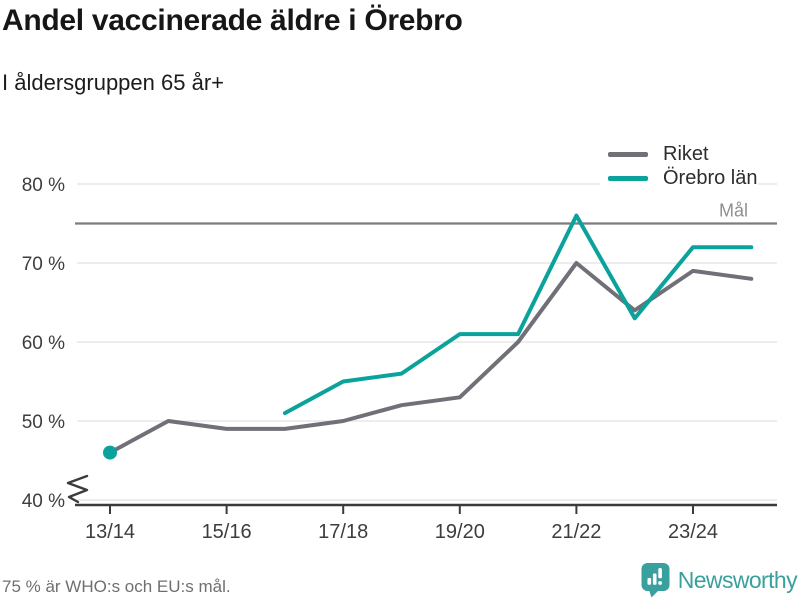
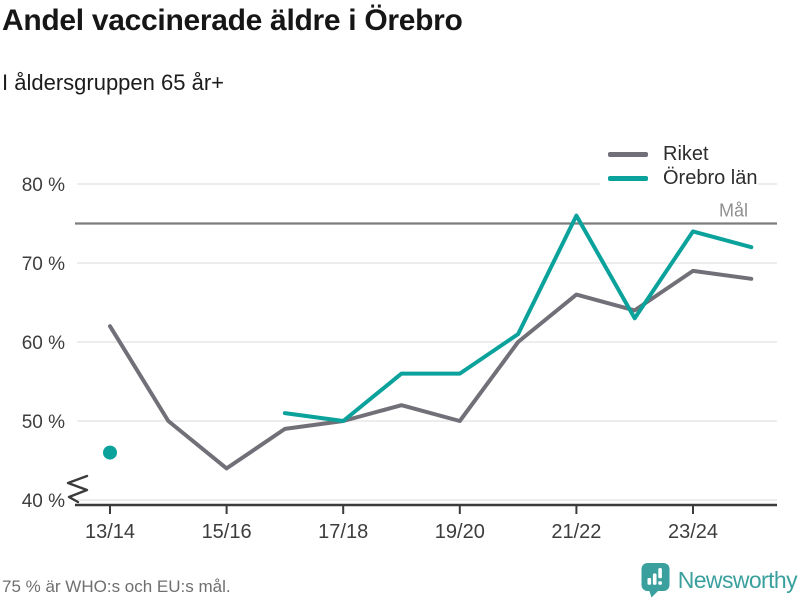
Riket/13/14: 46% -> 62%
Riket/15/16: 49% -> 44%
Örebro län/17/18: 55% -> 50%
Riket/19/20: 53% -> 50%
Örebro län/19/20: 61% -> 56%
Riket/21/22: 70% -> 66%
Örebro län/23/24: 72% -> 74%
